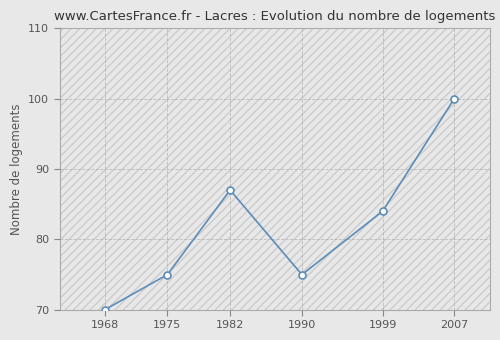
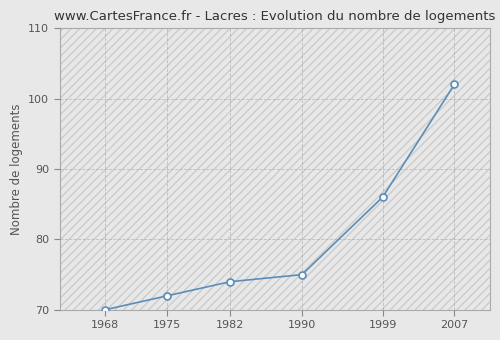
1975: 75 -> 72
1982: 87 -> 74
1999: 84 -> 86
2007: 100 -> 102
